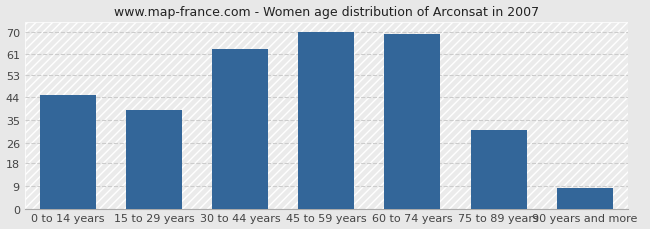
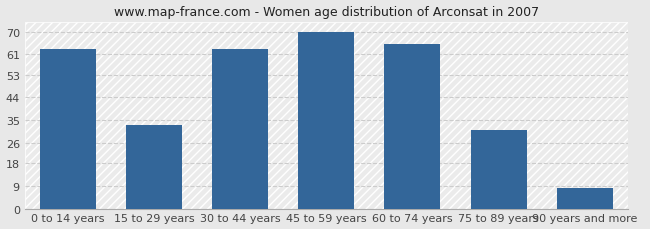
0 to 14 years: 45 -> 63
15 to 29 years: 39 -> 33
60 to 74 years: 69 -> 65
